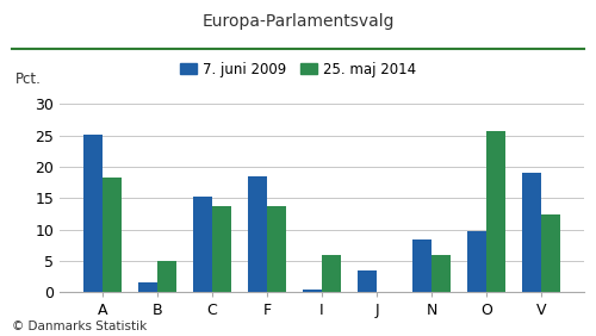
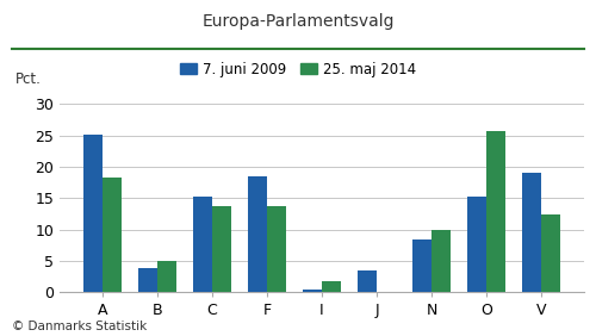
7. juni 2009/B: 1.6 -> 3.9
25. maj 2014/I: 6.0 -> 1.7
25. maj 2014/N: 6.0 -> 10.0
7. juni 2009/O: 9.8 -> 15.2
